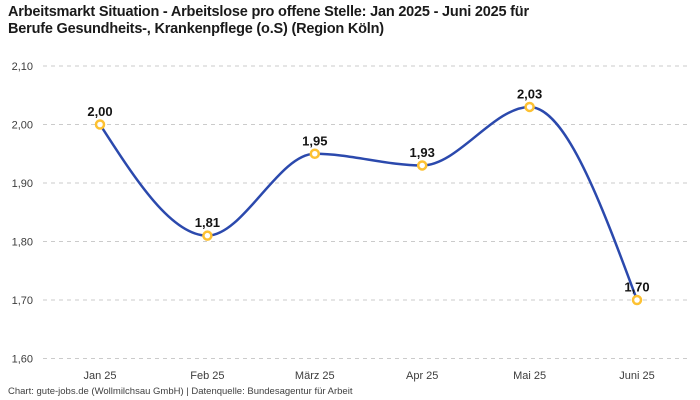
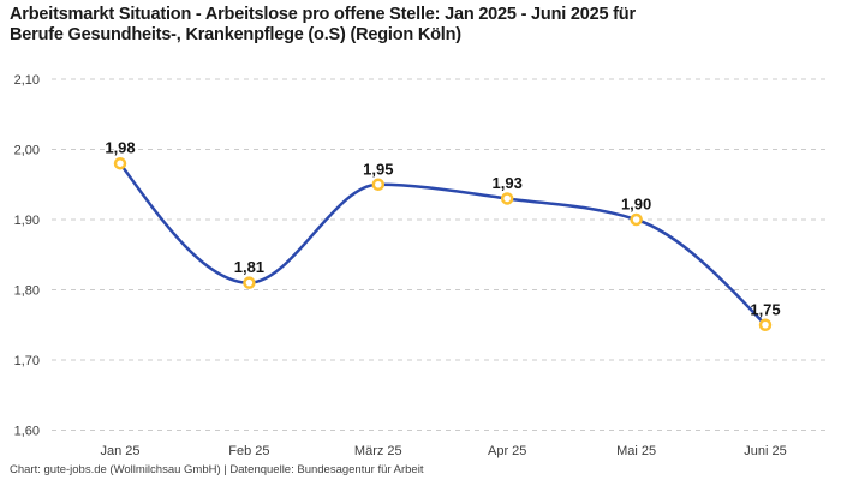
Jan 25: 2,00 -> 1,98
Mai 25: 2,03 -> 1,90
Juni 25: 1,70 -> 1,75
